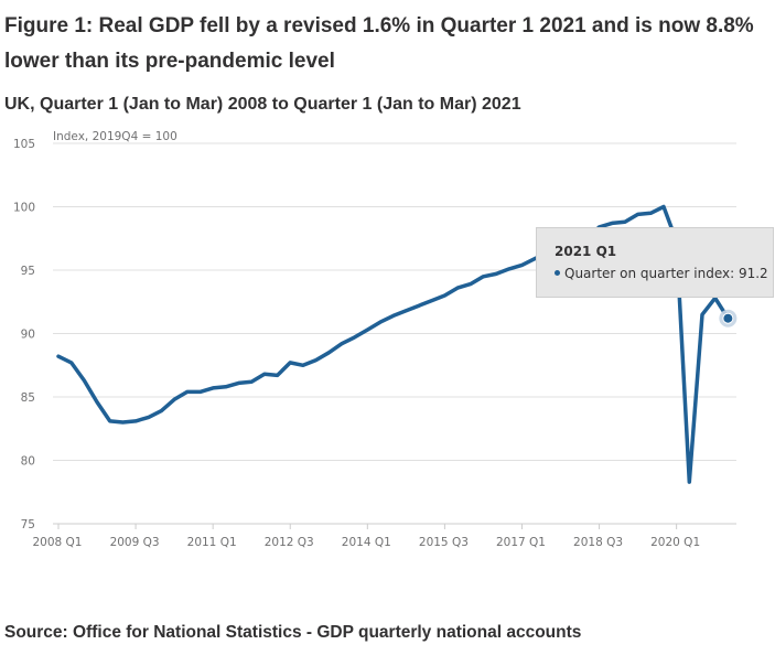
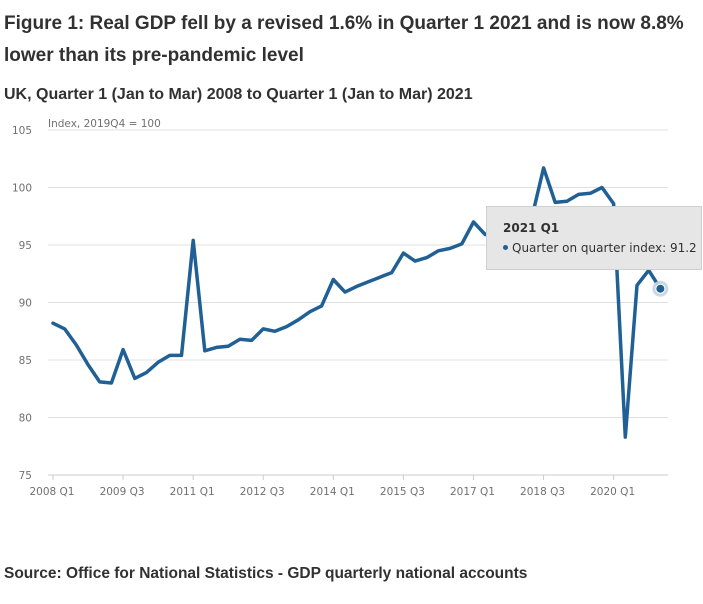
2009 Q3: 83.1 -> 85.9
2011 Q1: 85.7 -> 95.4
2014 Q1: 90.3 -> 92.0
2015 Q3: 93.0 -> 94.3
2017 Q1: 95.4 -> 97.0
2018 Q3: 98.4 -> 101.7
2020 Q1: 97.3 -> 98.6
